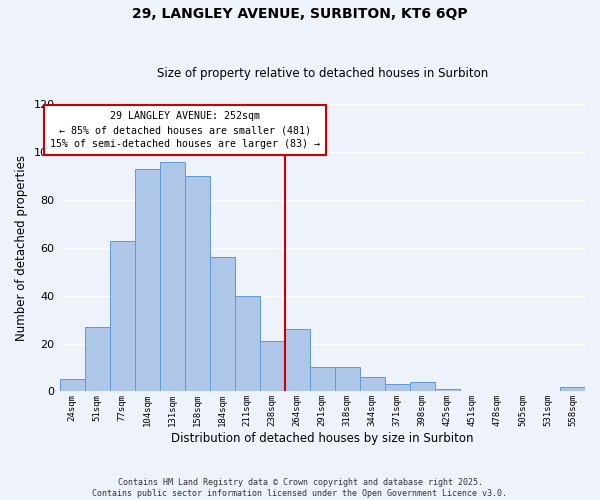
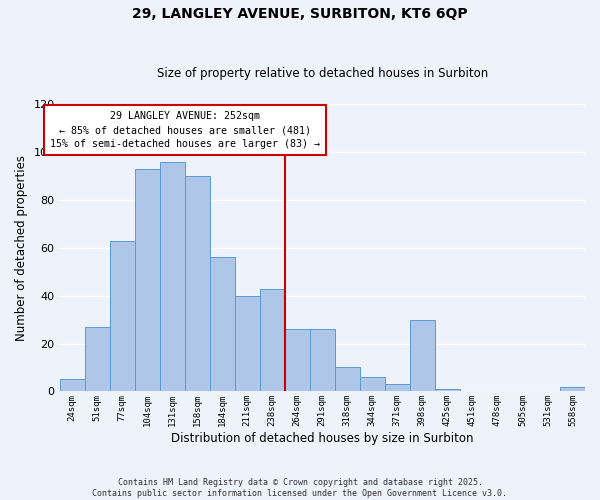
238sqm: 21 -> 43
291sqm: 10 -> 26
398sqm: 4 -> 30
